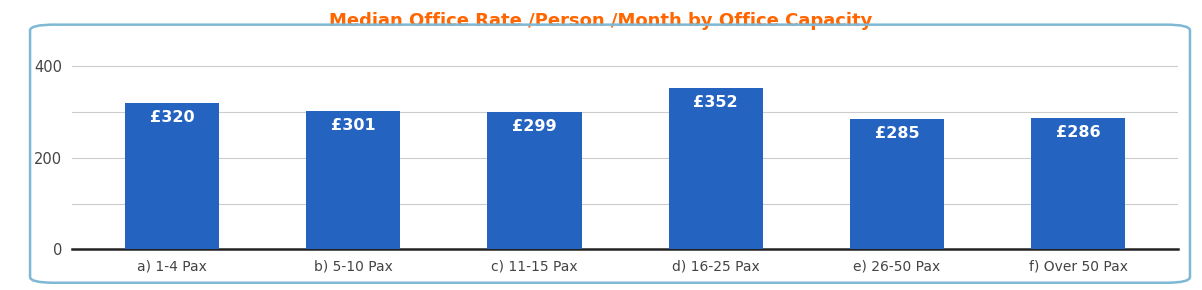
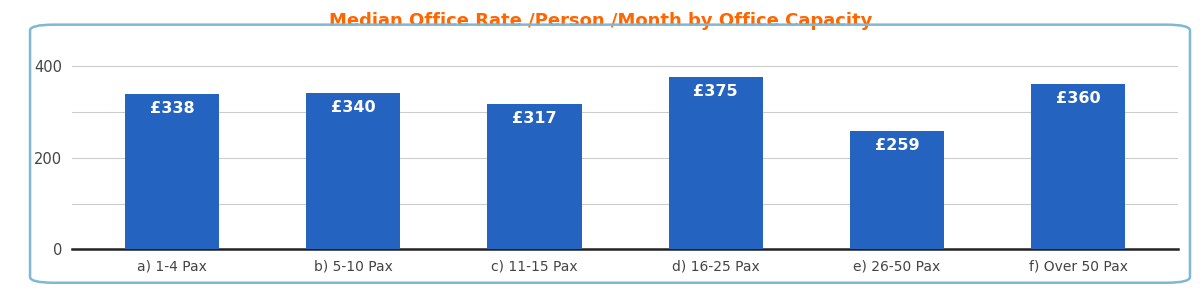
a) 1-4 Pax: £320 -> £338
b) 5-10 Pax: £301 -> £340
c) 11-15 Pax: £299 -> £317
d) 16-25 Pax: £352 -> £375
e) 26-50 Pax: £285 -> £259
f) Over 50 Pax: £286 -> £360
